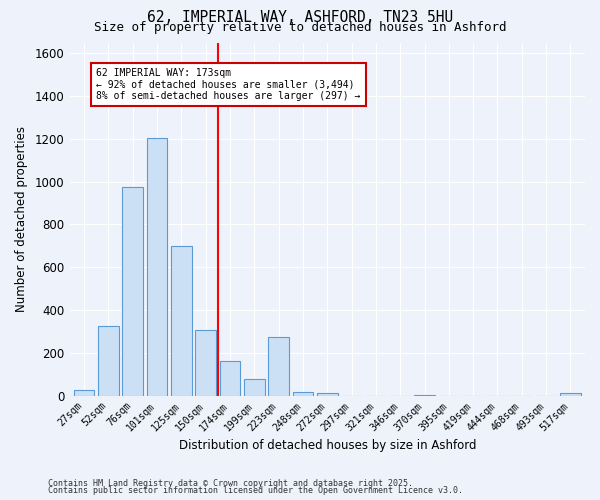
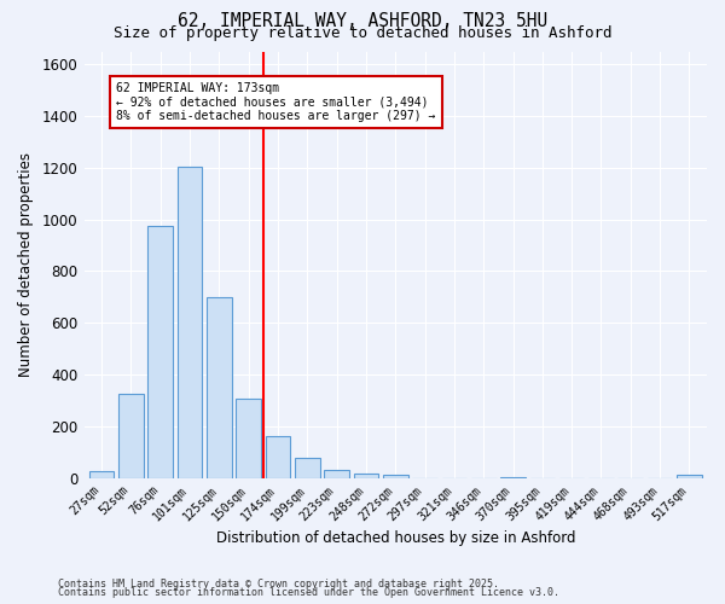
223sqm: 275 -> 30
